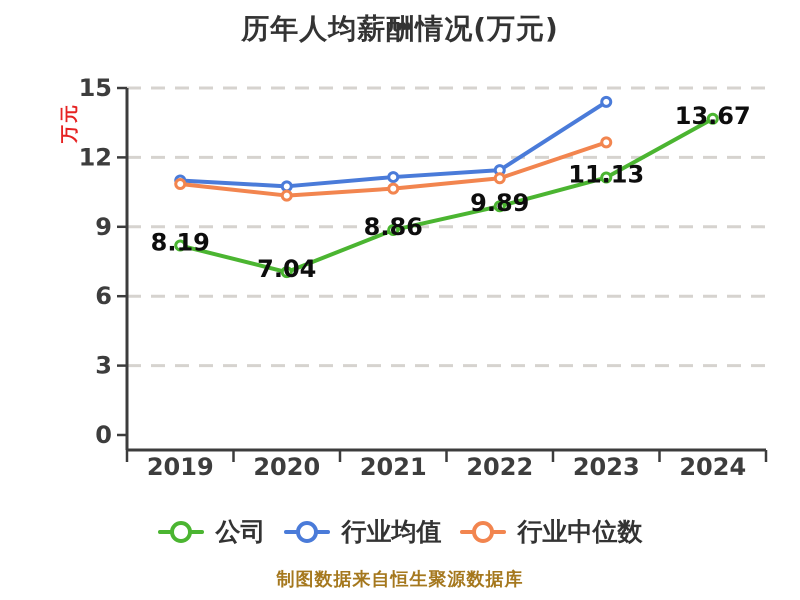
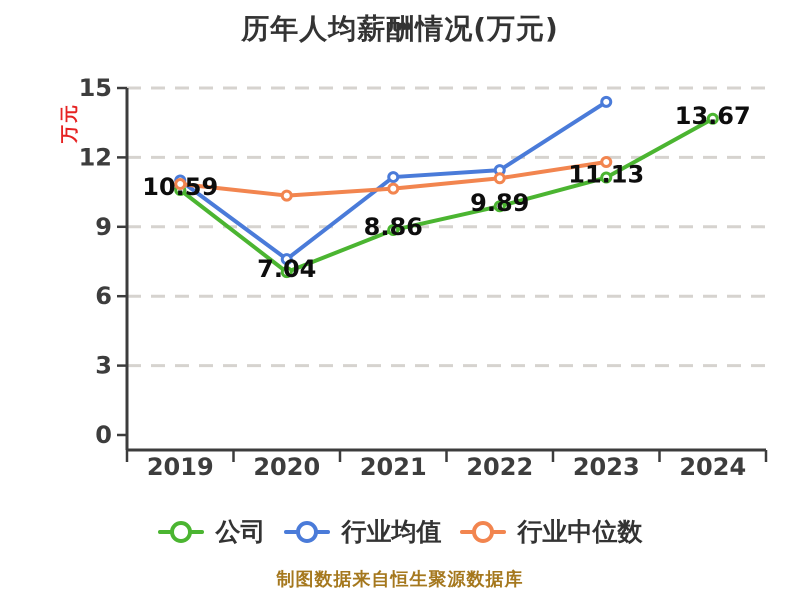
公司/2019: 8.19 -> 10.59
行业均值/2020: 10.8 -> 7.6
行业中位数/2023: 12.7 -> 11.8
